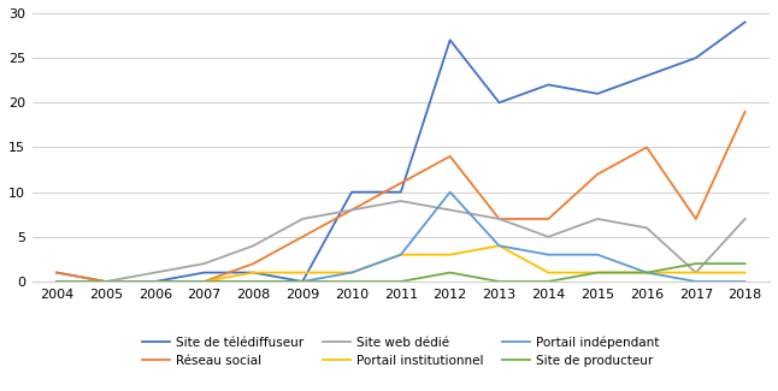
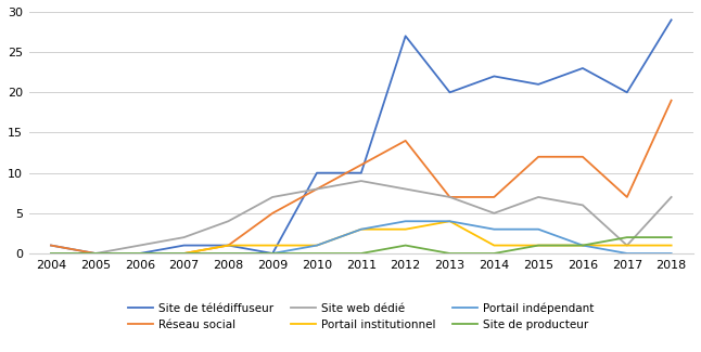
Réseau social/2008: 2 -> 1
Portail indépendant/2012: 10 -> 4
Réseau social/2016: 15 -> 12
Site de télédiffuseur/2017: 25 -> 20
